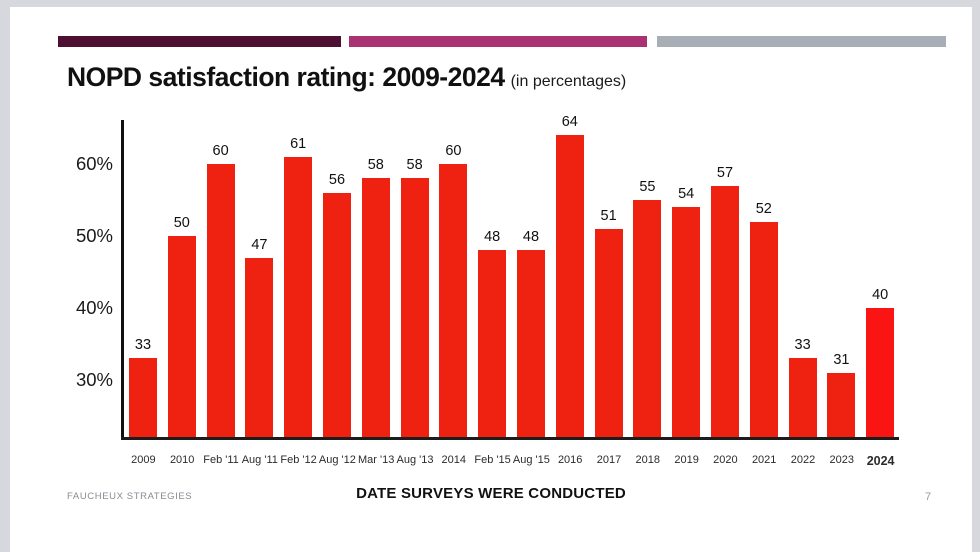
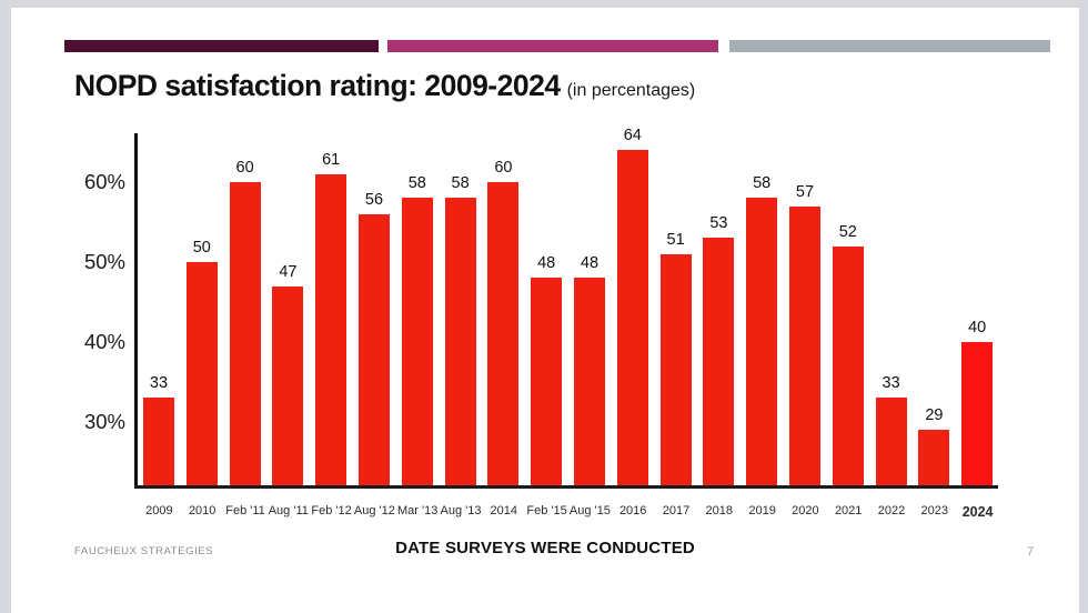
2018: 55 -> 53
2019: 54 -> 58
2023: 31 -> 29
